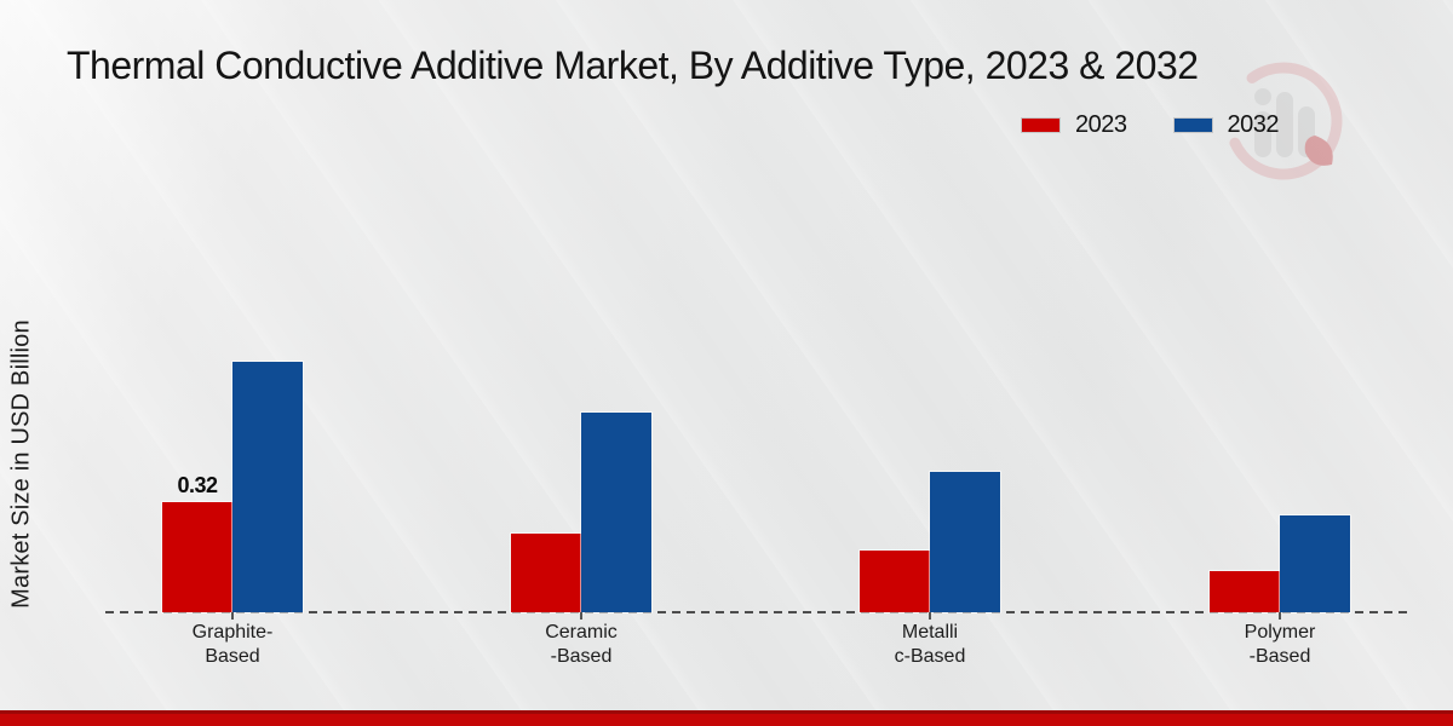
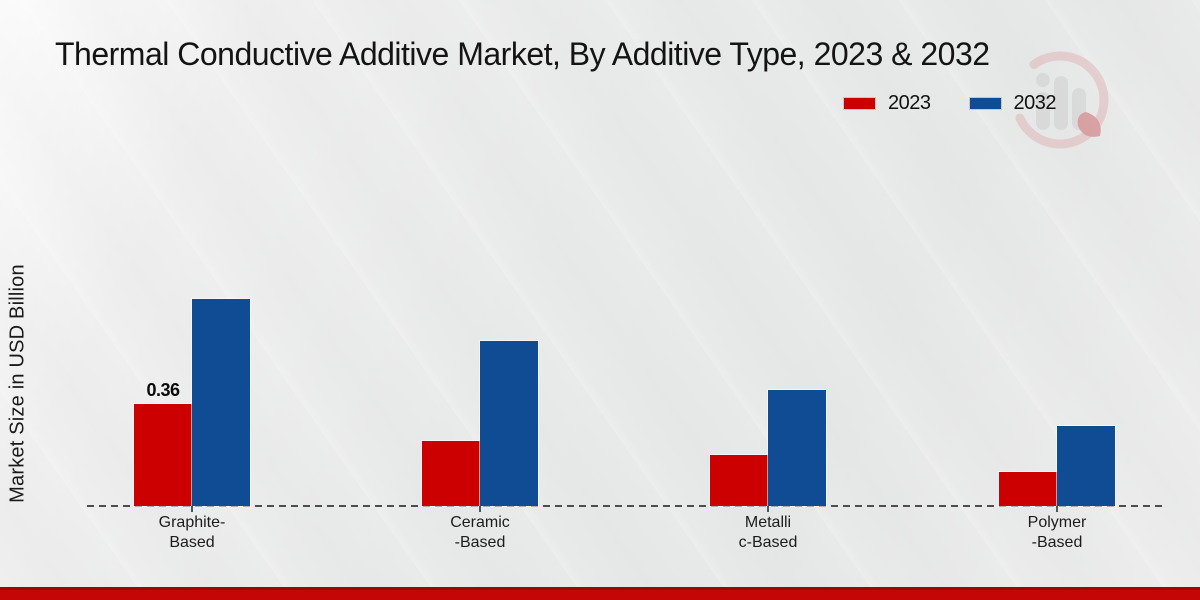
2023/Graphite-Based: 0.32 -> 0.36
